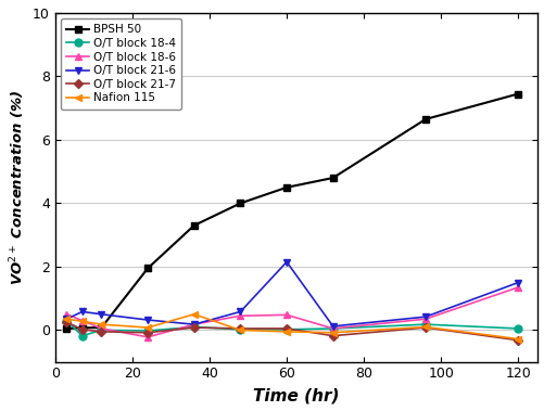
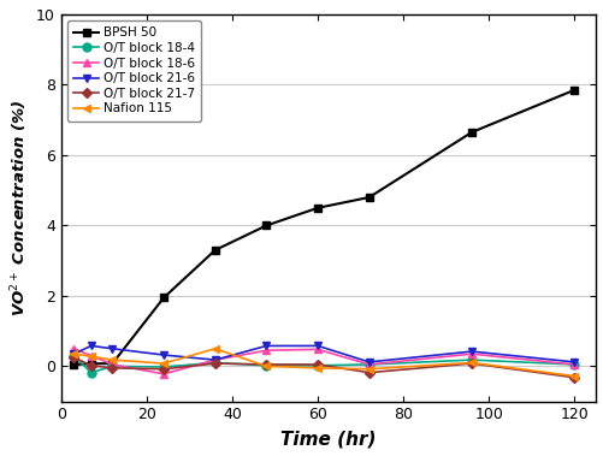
O/T block 21-6/60: 2.15 -> 0.58
BPSH 50/120: 7.45 -> 7.85
O/T block 18-6/120: 1.35 -> 0.05
O/T block 21-6/120: 1.50 -> 0.12
